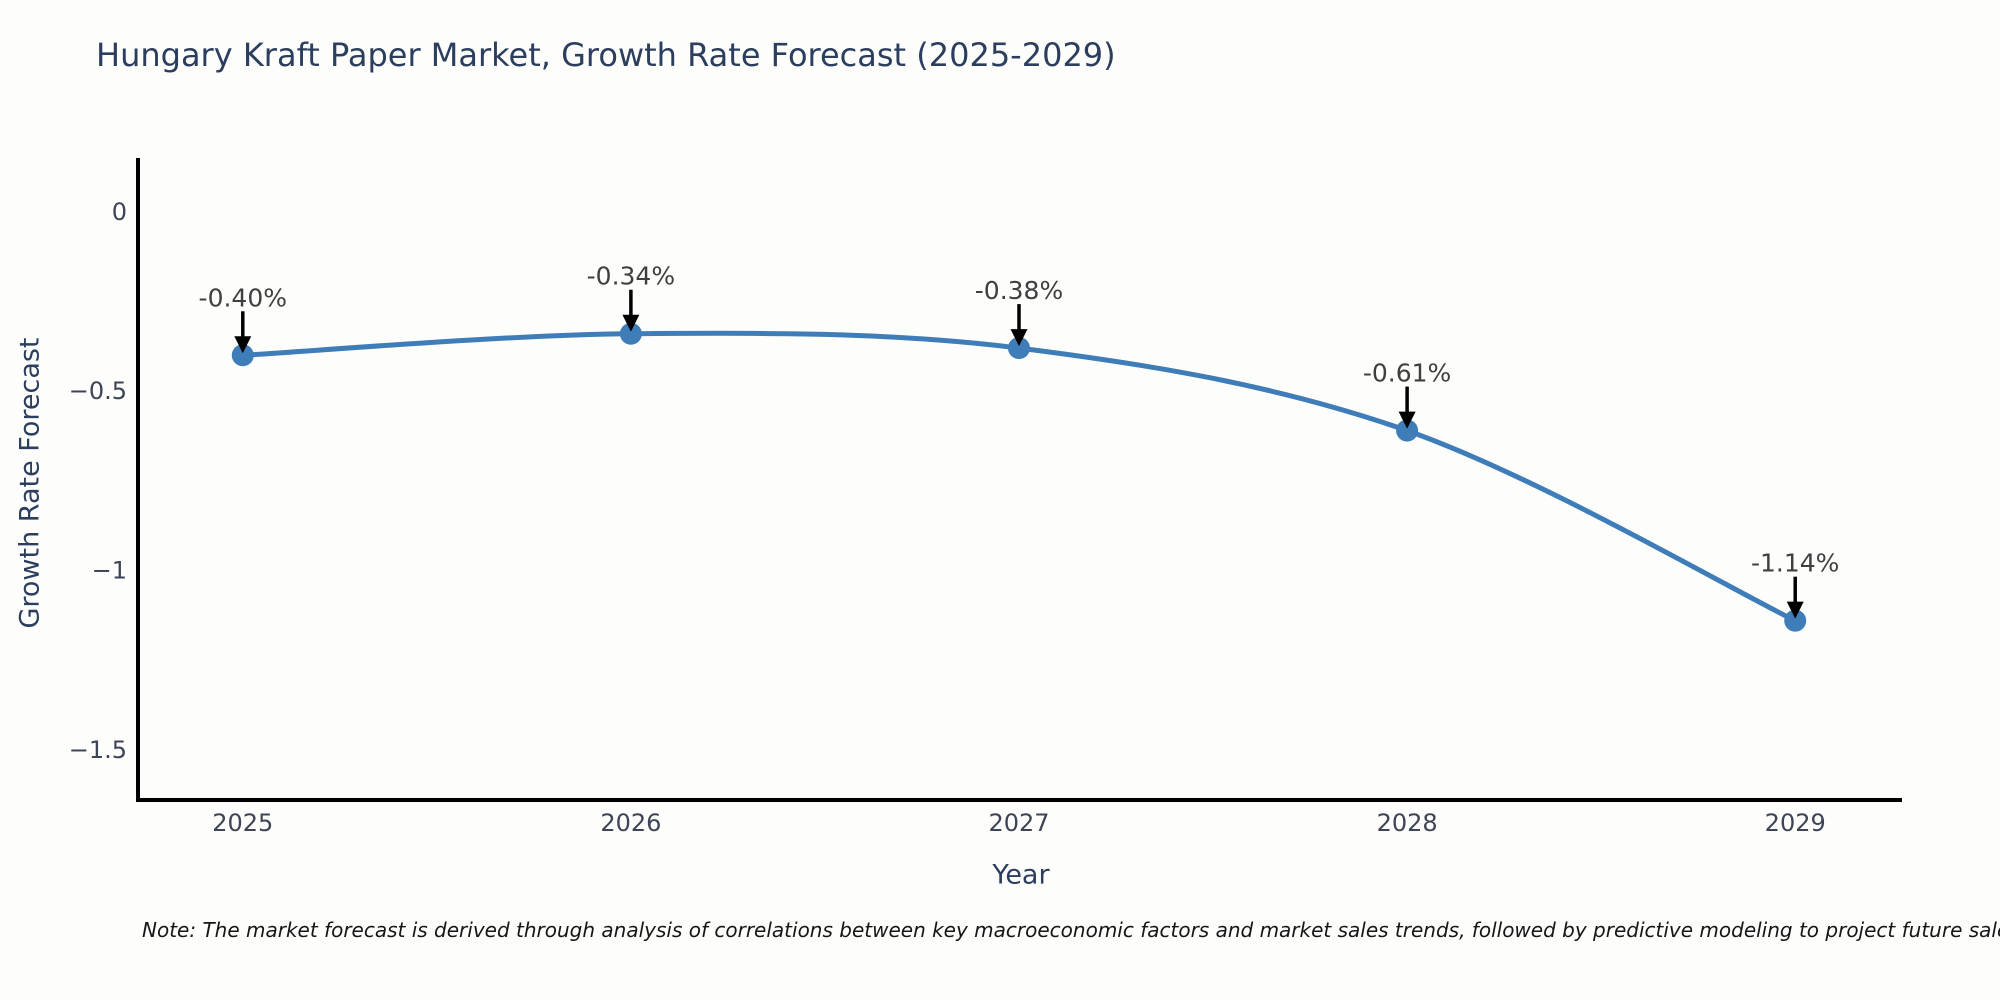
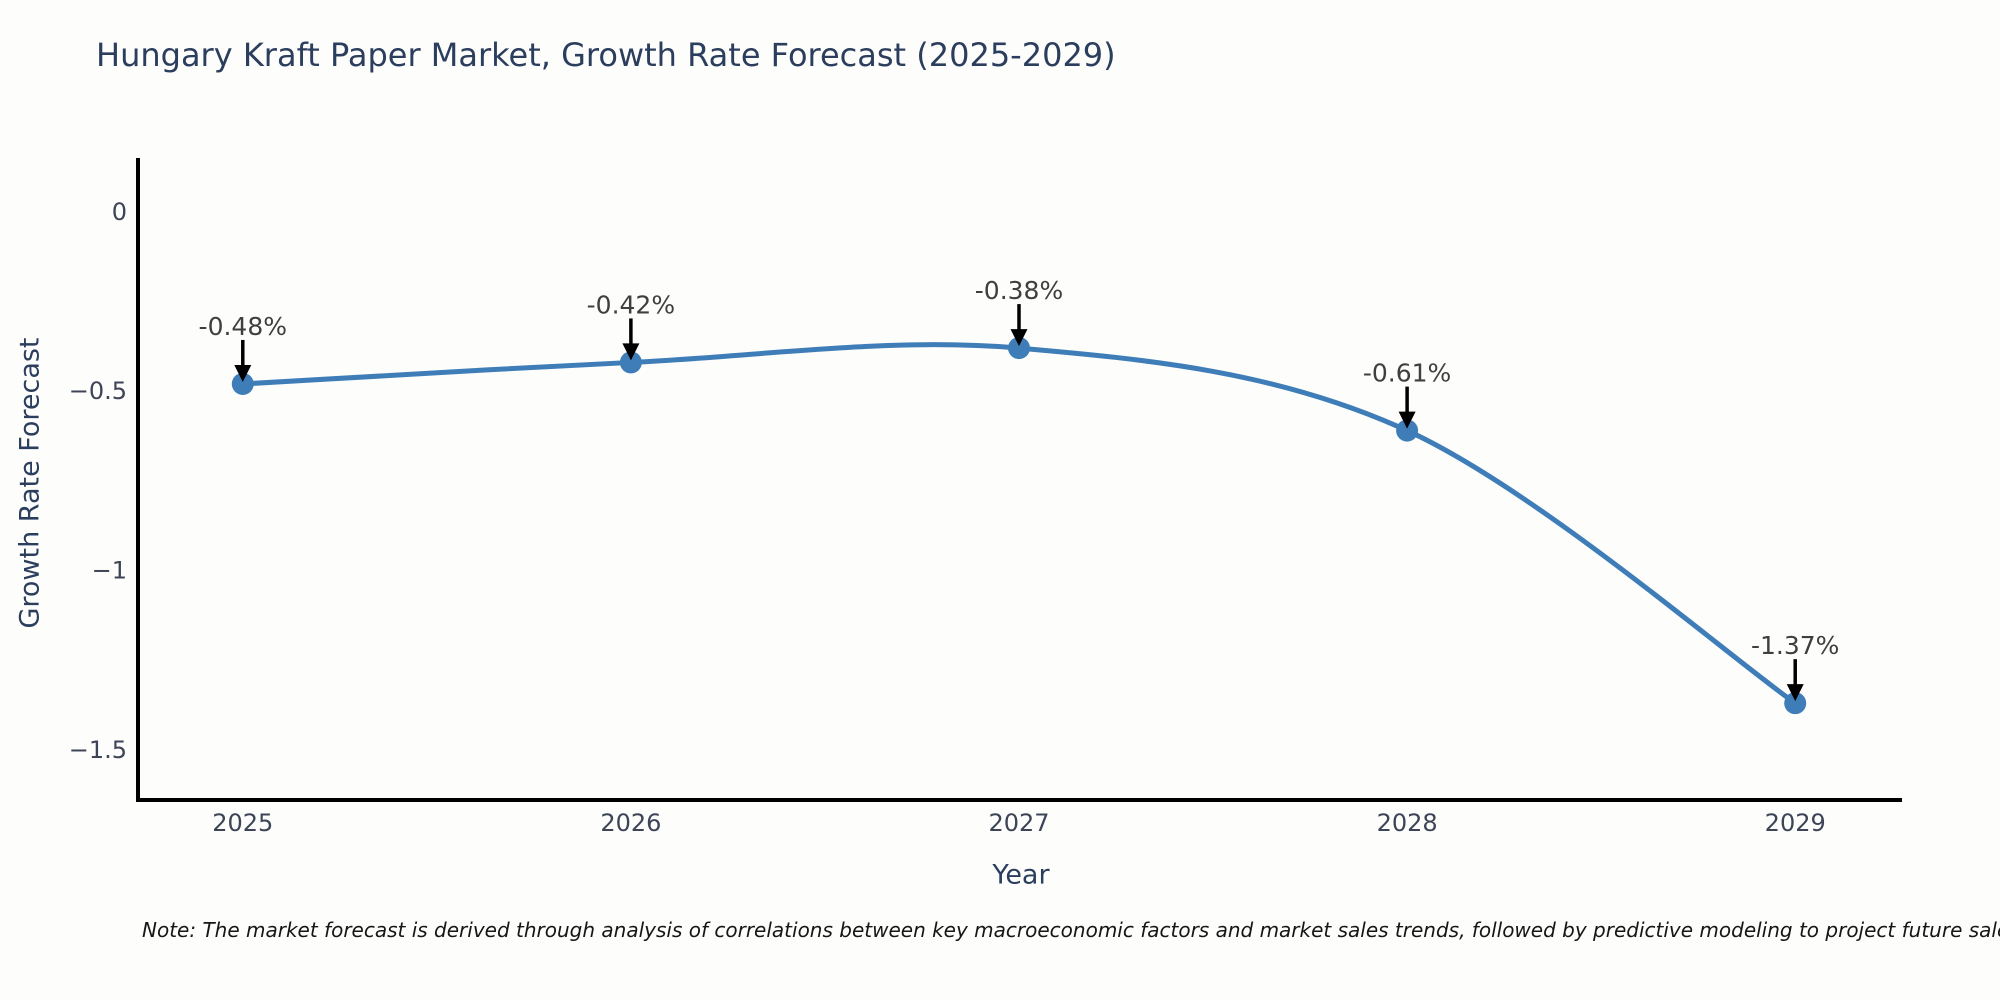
2025: -0.40% -> -0.48%
2026: -0.34% -> -0.42%
2029: -1.14% -> -1.37%
